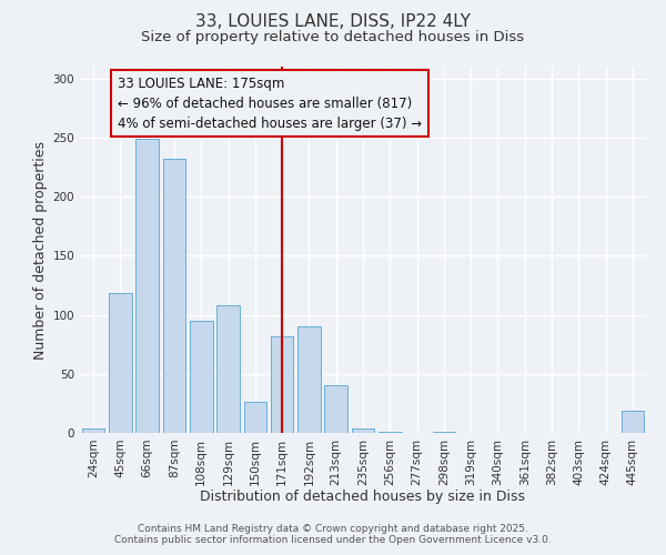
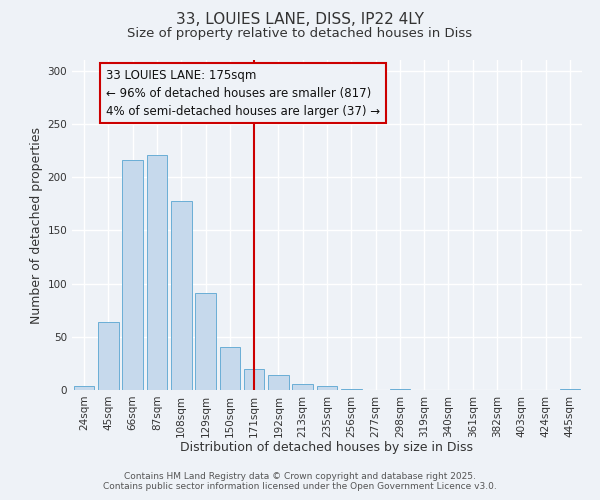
45sqm: 118 -> 64
66sqm: 249 -> 216
87sqm: 232 -> 221
108sqm: 95 -> 178
129sqm: 108 -> 91
150sqm: 26 -> 40
171sqm: 82 -> 20
192sqm: 90 -> 14
213sqm: 40 -> 6
445sqm: 19 -> 1
